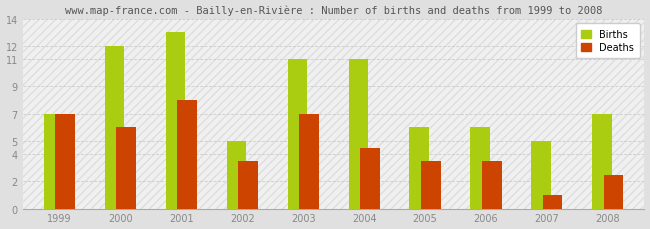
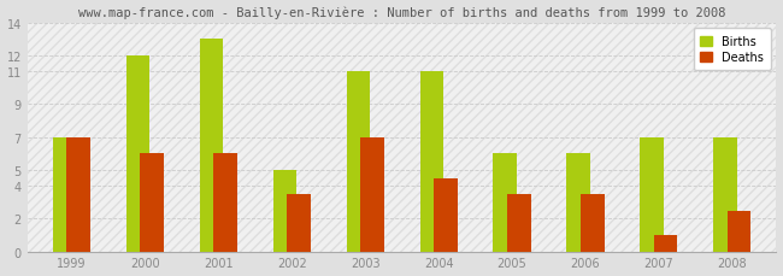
Deaths/2001: 8.0 -> 6.0
Births/2007: 5 -> 7
